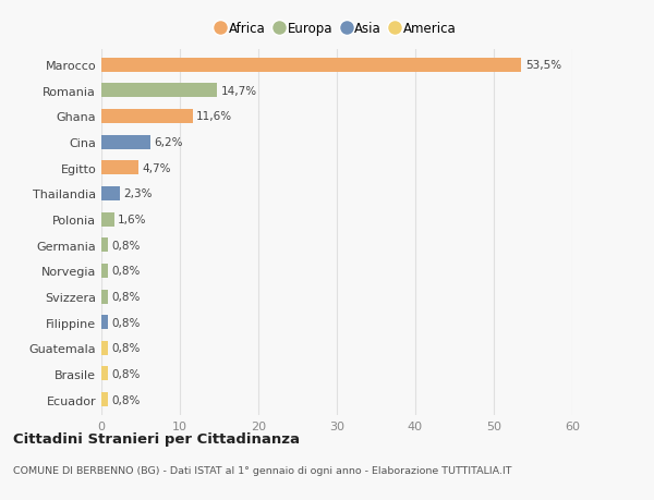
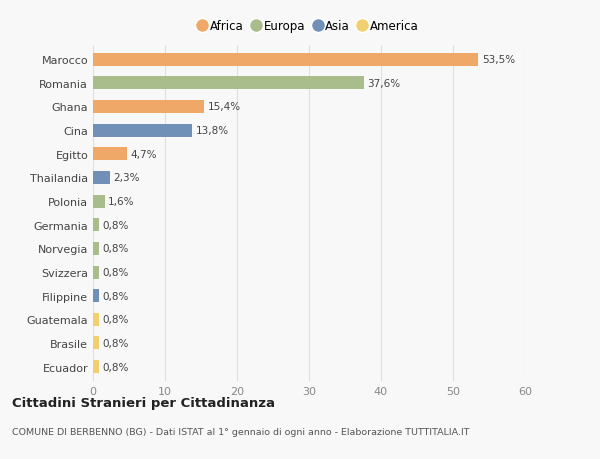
Romania: 14,7% -> 37,6%
Ghana: 11,6% -> 15,4%
Cina: 6,2% -> 13,8%
